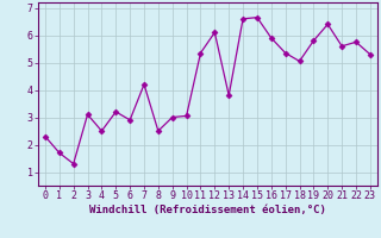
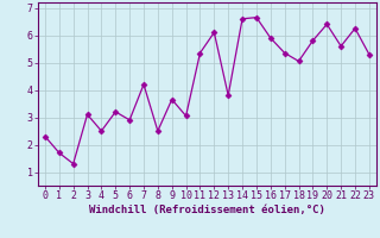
9: 3.00 -> 3.65
22: 5.75 -> 6.25
